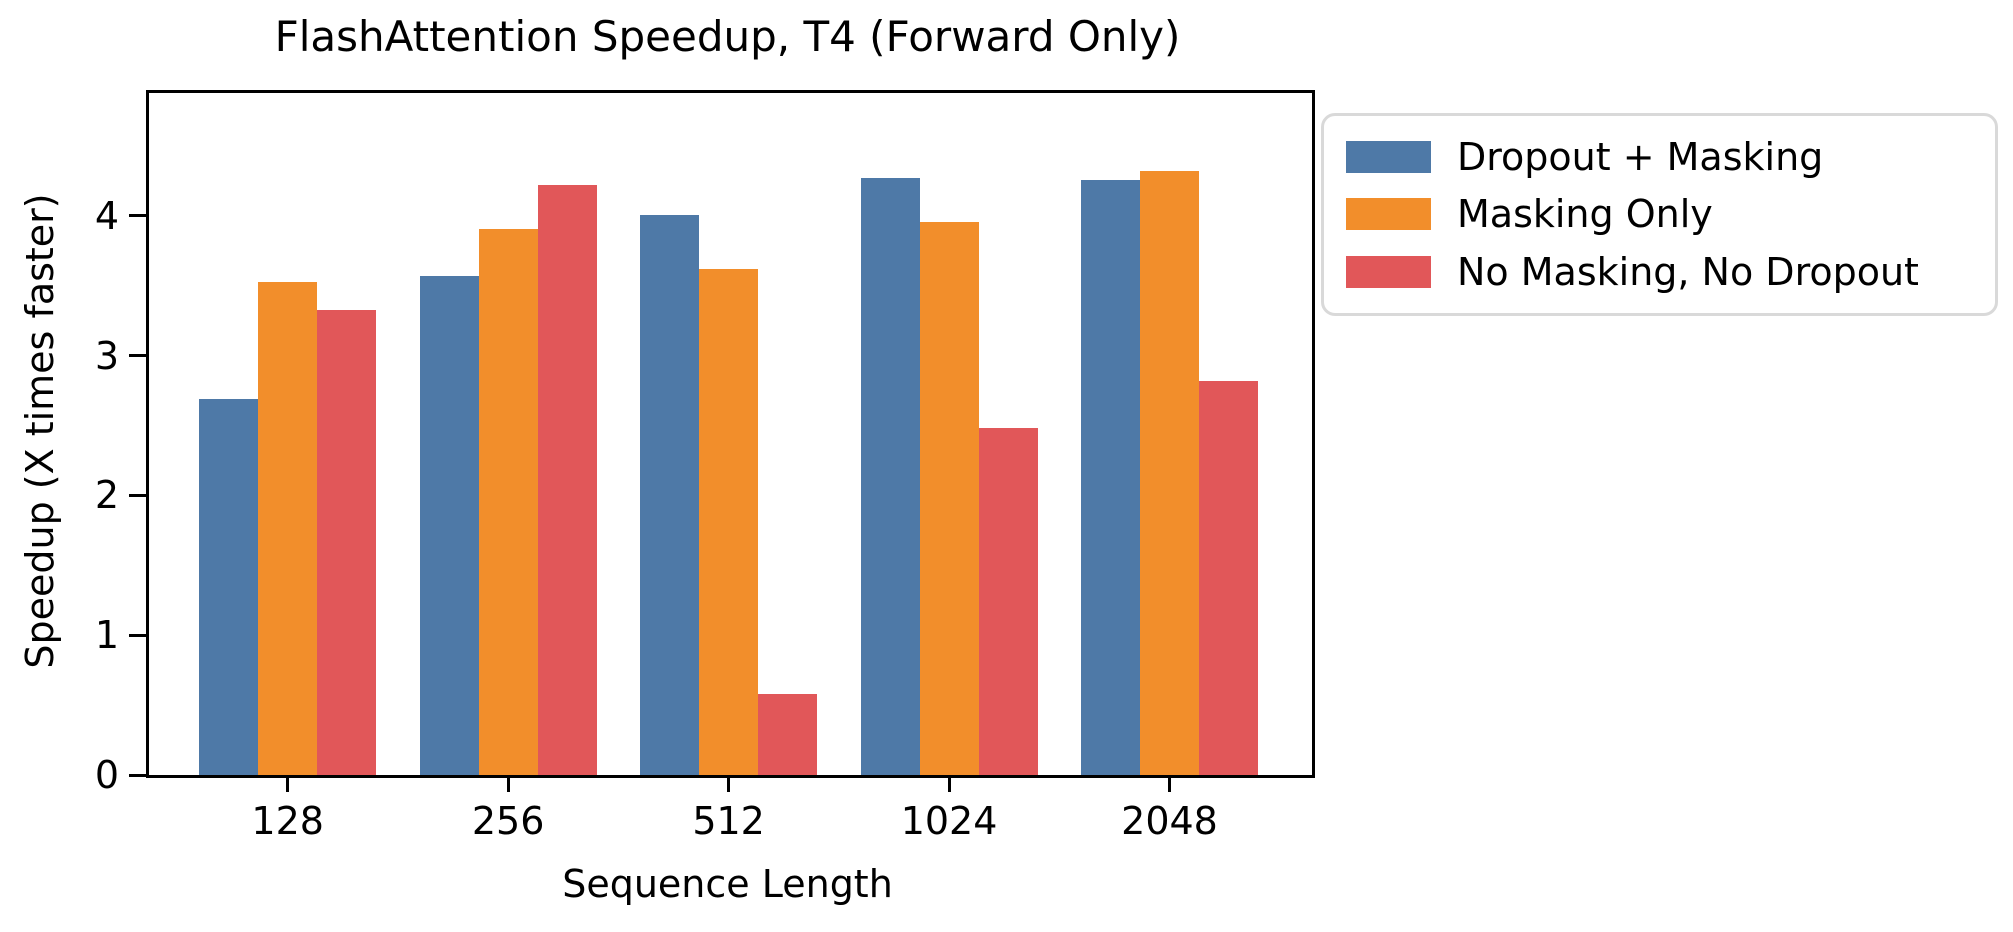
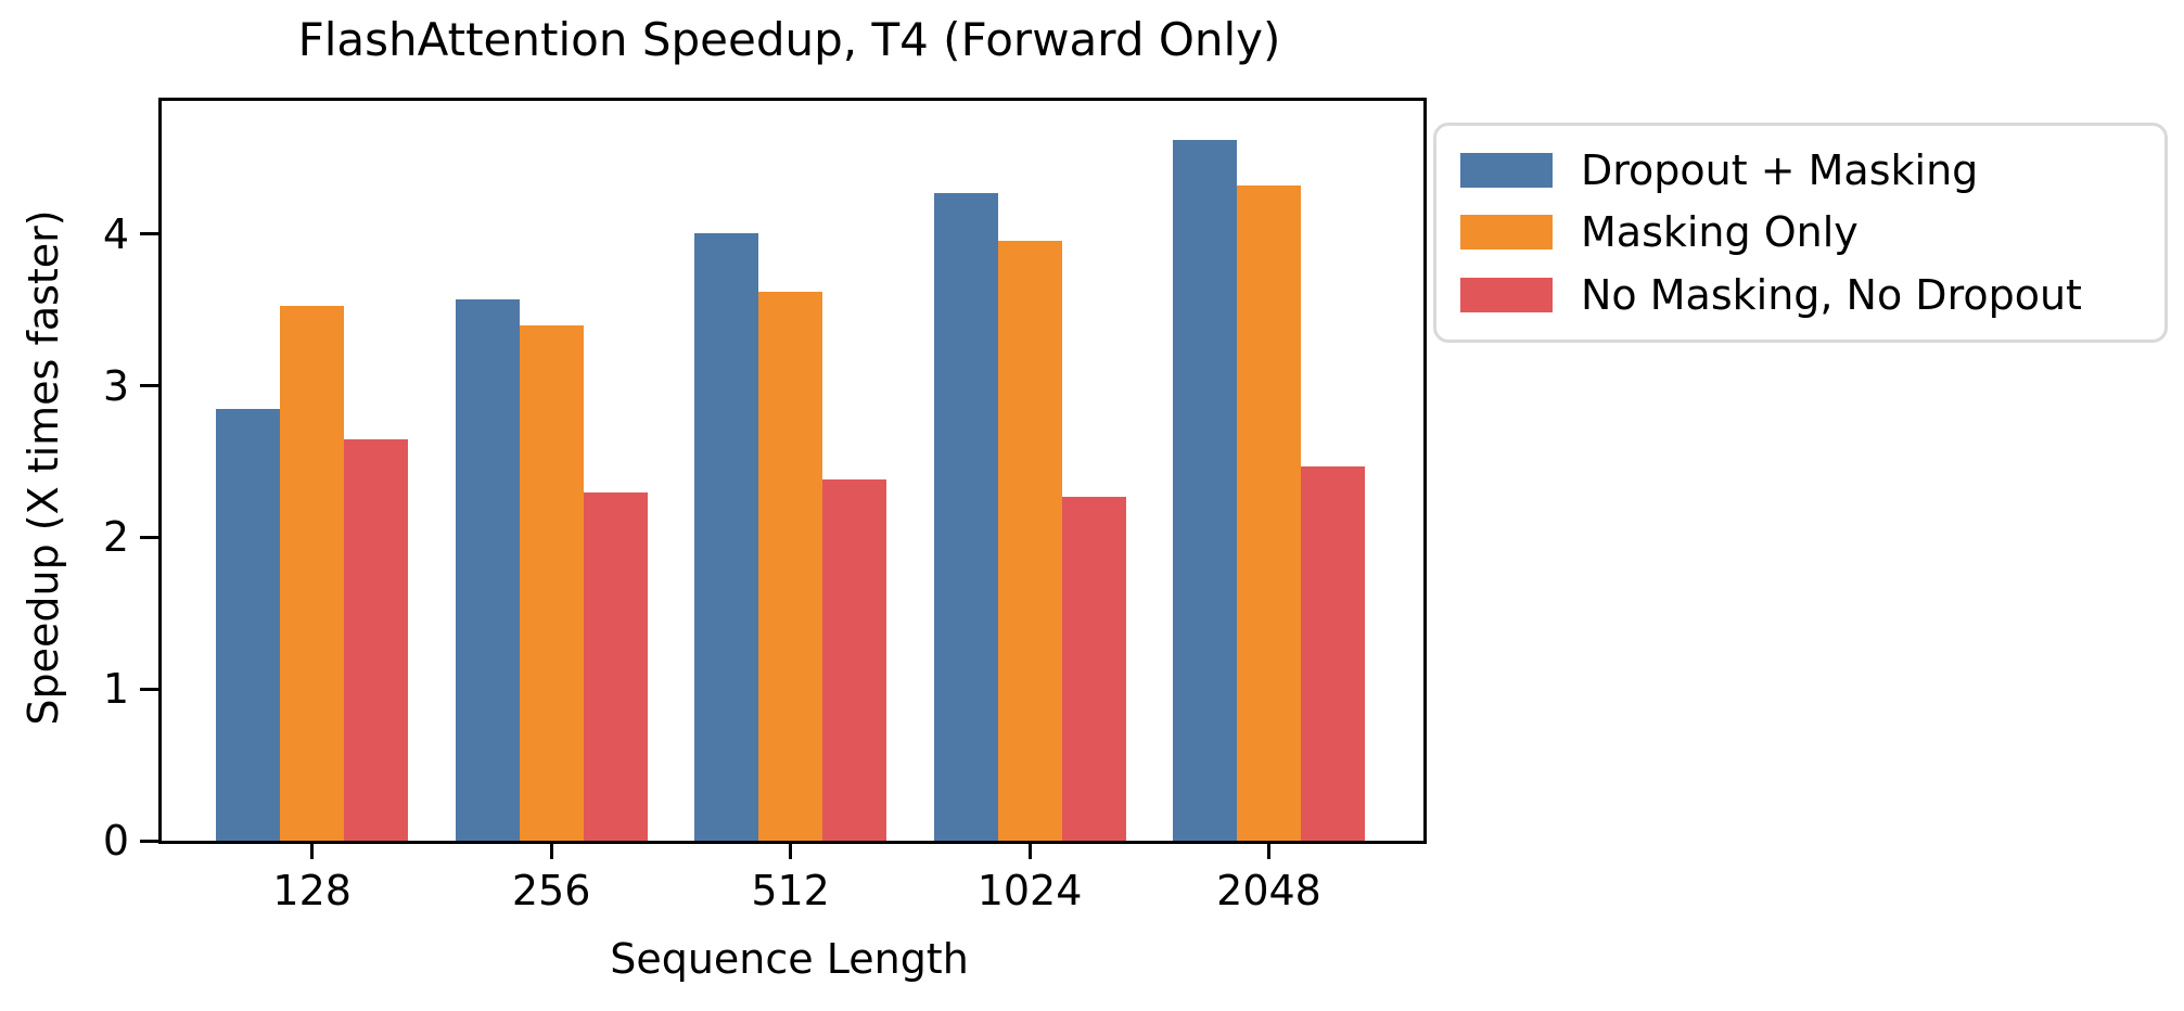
Dropout + Masking/128: 2.69 -> 2.85
No Masking, No Dropout/128: 3.33 -> 2.65
Masking Only/256: 3.91 -> 3.40
No Masking, No Dropout/256: 4.22 -> 2.30
No Masking, No Dropout/512: 0.58 -> 2.38
No Masking, No Dropout/1024: 2.48 -> 2.27
Dropout + Masking/2048: 4.26 -> 4.62
No Masking, No Dropout/2048: 2.82 -> 2.47
